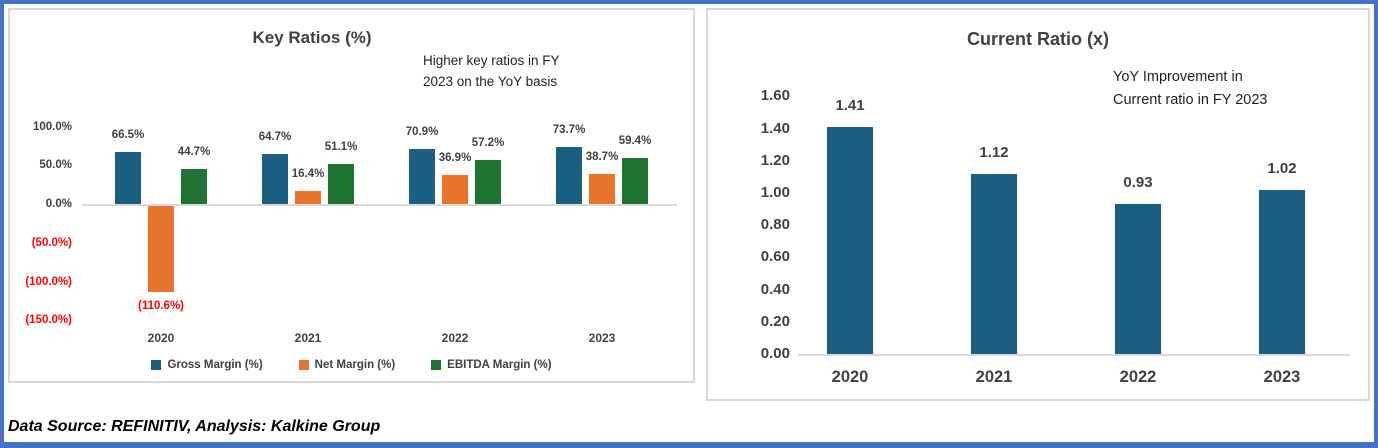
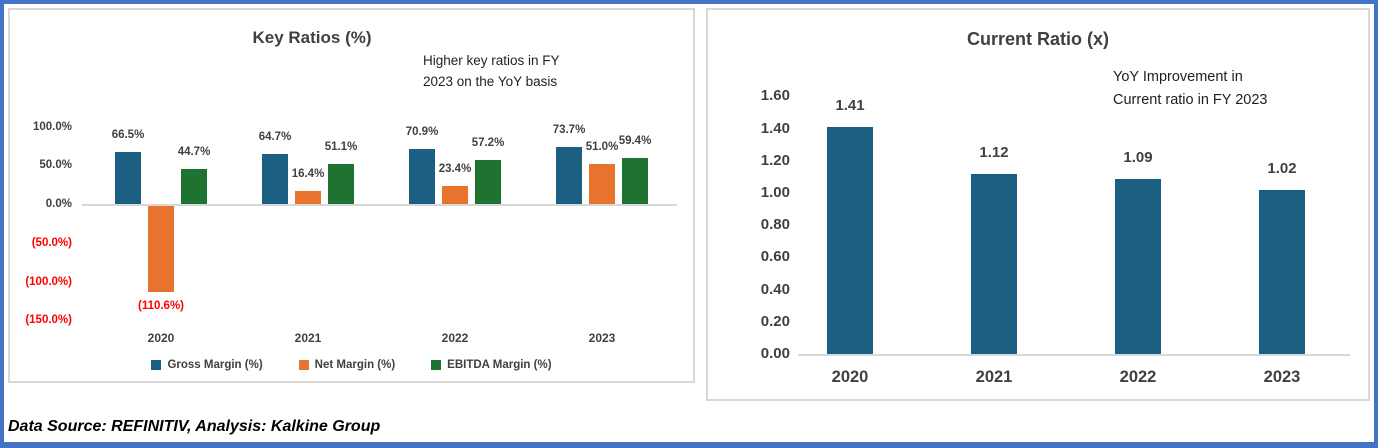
Key Ratios (%)/Net Margin (%)/2022: 36.9% -> 23.4%
Key Ratios (%)/Net Margin (%)/2023: 38.7% -> 51.0%
Current Ratio (x)/2022: 0.93 -> 1.09
